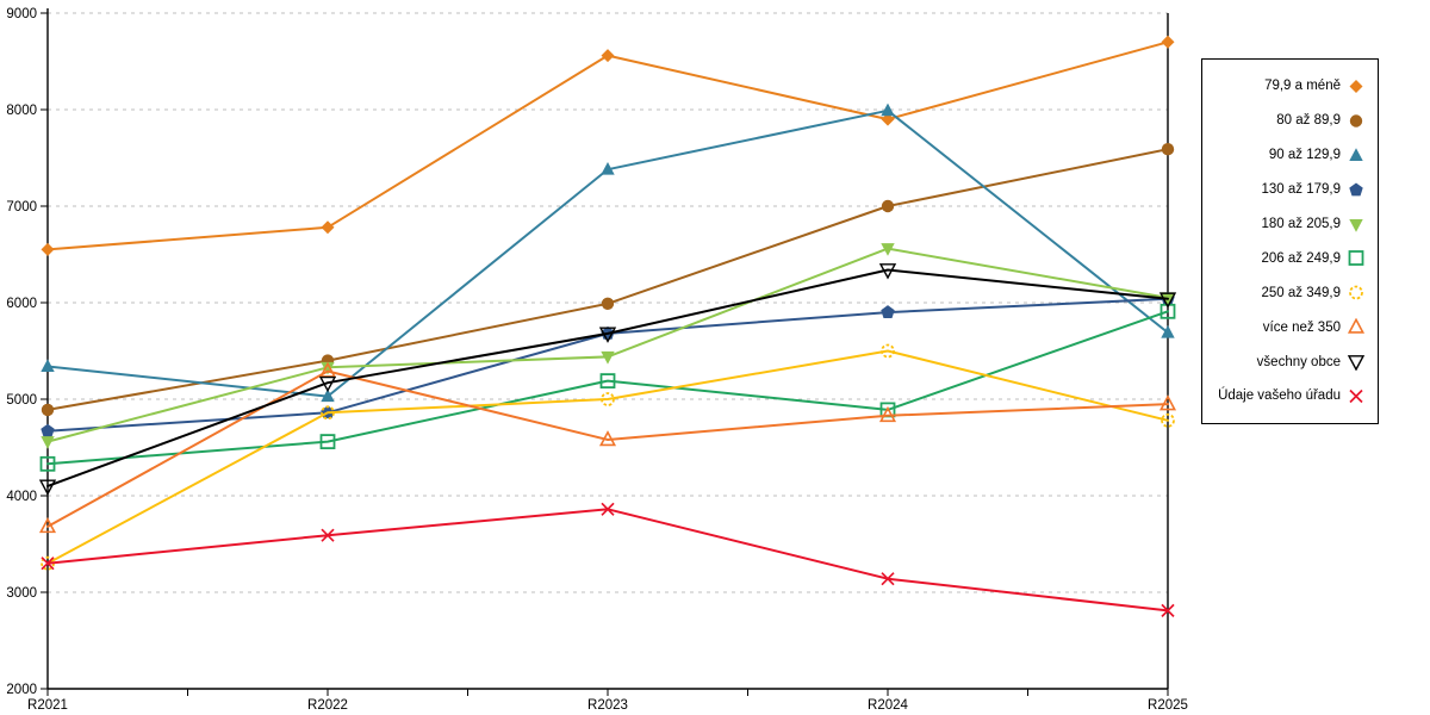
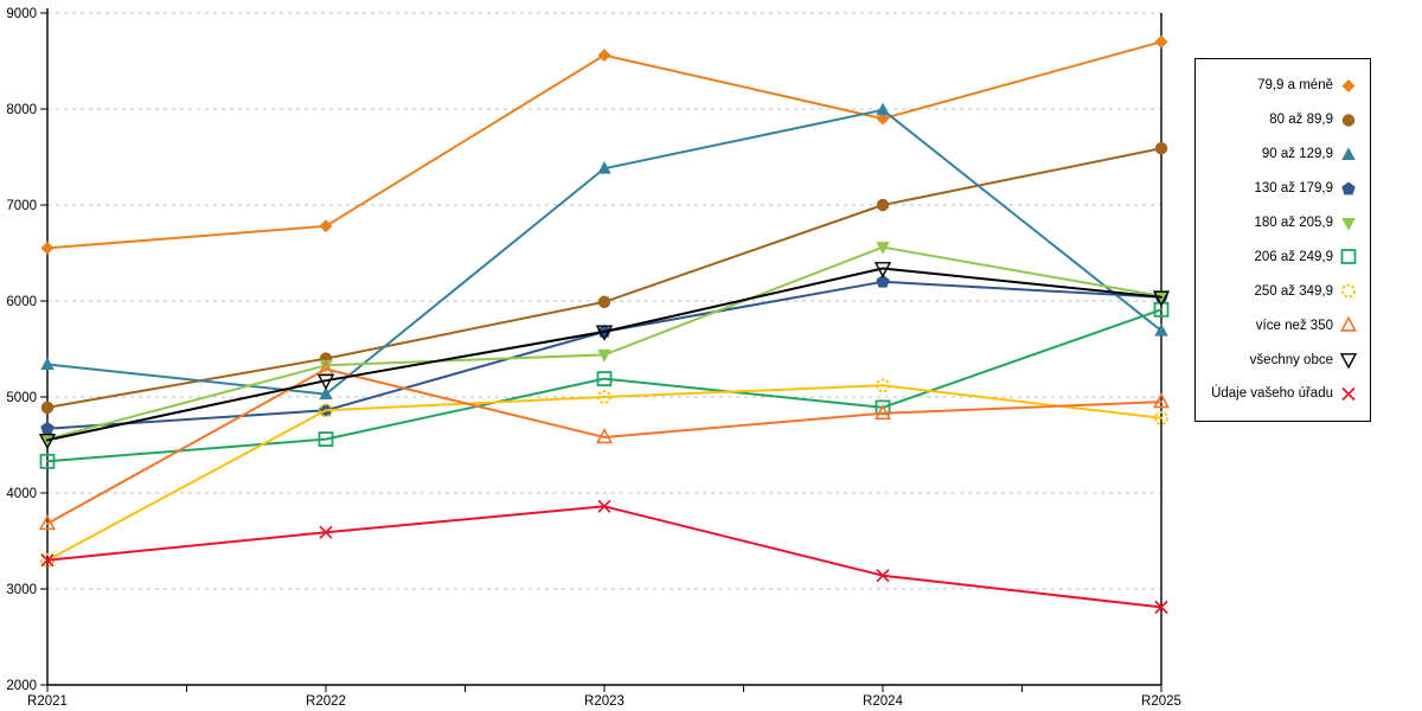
všechny obce/R2021: 4100 -> 4600
130 až 179,9/R2024: 5900 -> 6200
250 až 349,9/R2024: 5500 -> 5100
